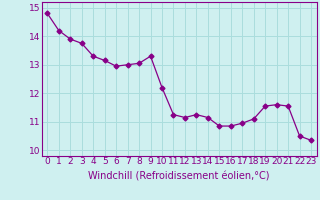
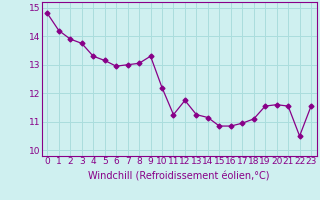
12: 11.15 -> 11.75
23: 10.35 -> 11.55
